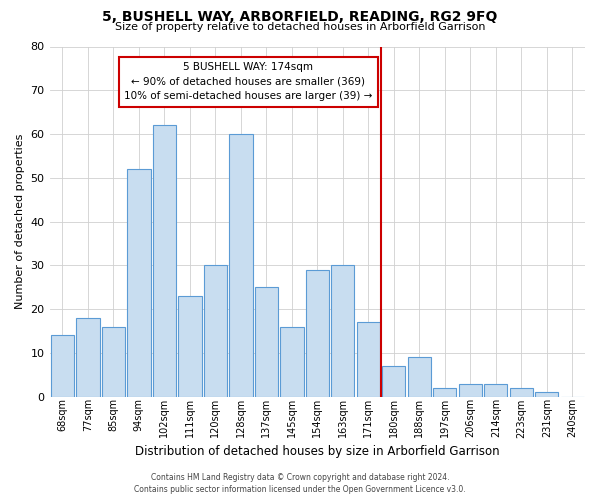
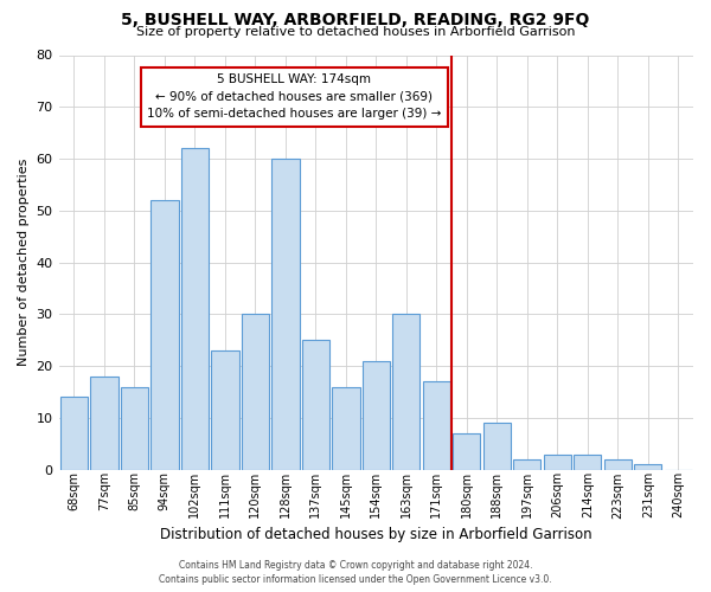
154sqm: 29 -> 21
